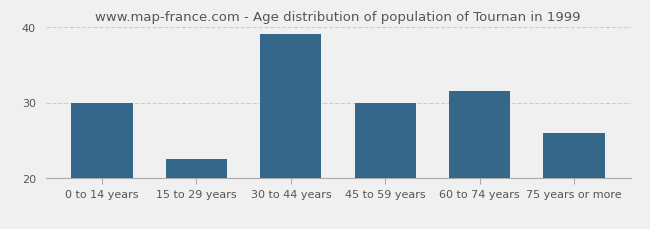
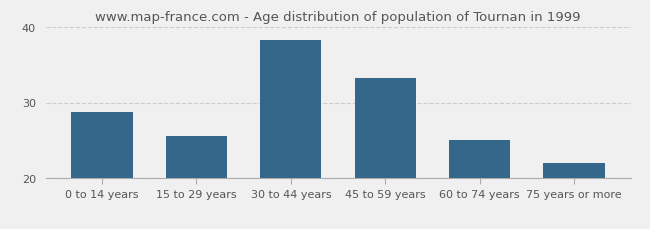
0 to 14 years: 30.0 -> 28.8
15 to 29 years: 22.5 -> 25.6
30 to 44 years: 39.0 -> 38.2
45 to 59 years: 30.0 -> 33.2
60 to 74 years: 31.5 -> 25.0
75 years or more: 26.0 -> 22.0
